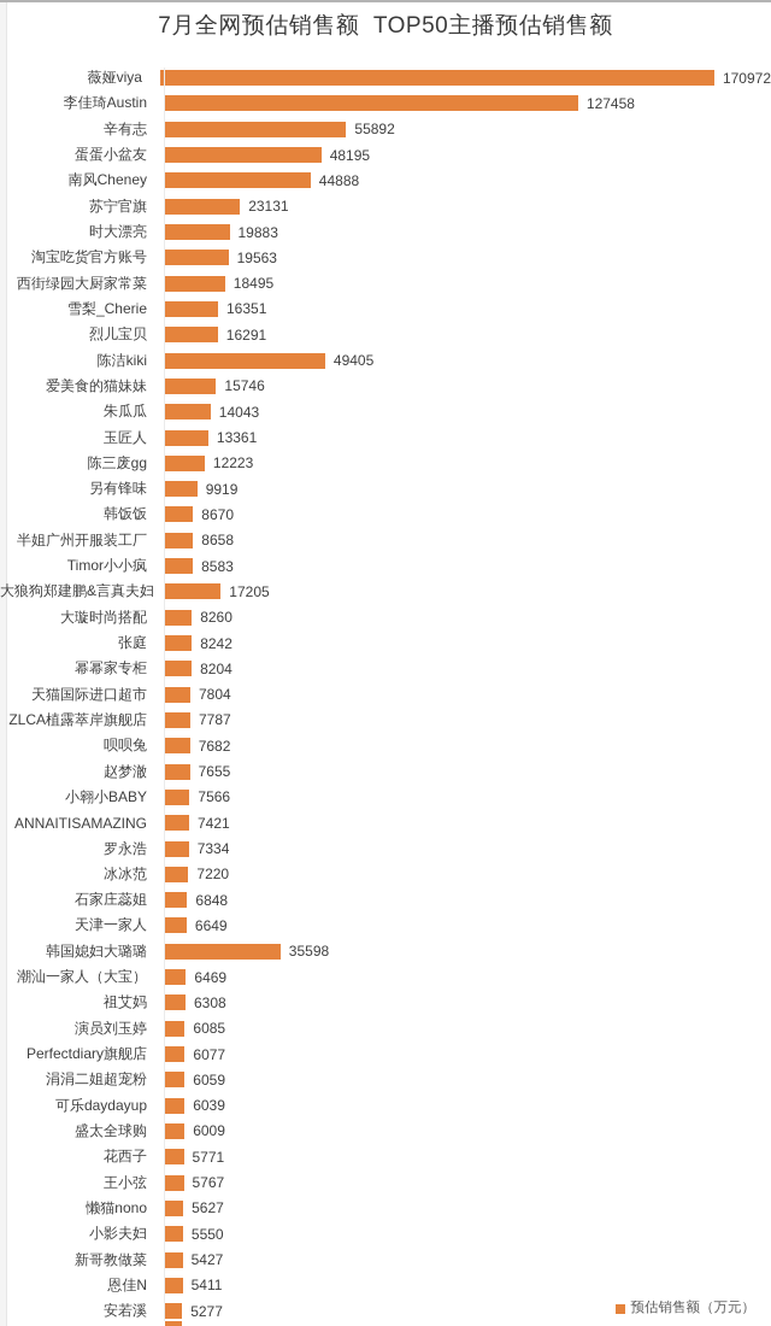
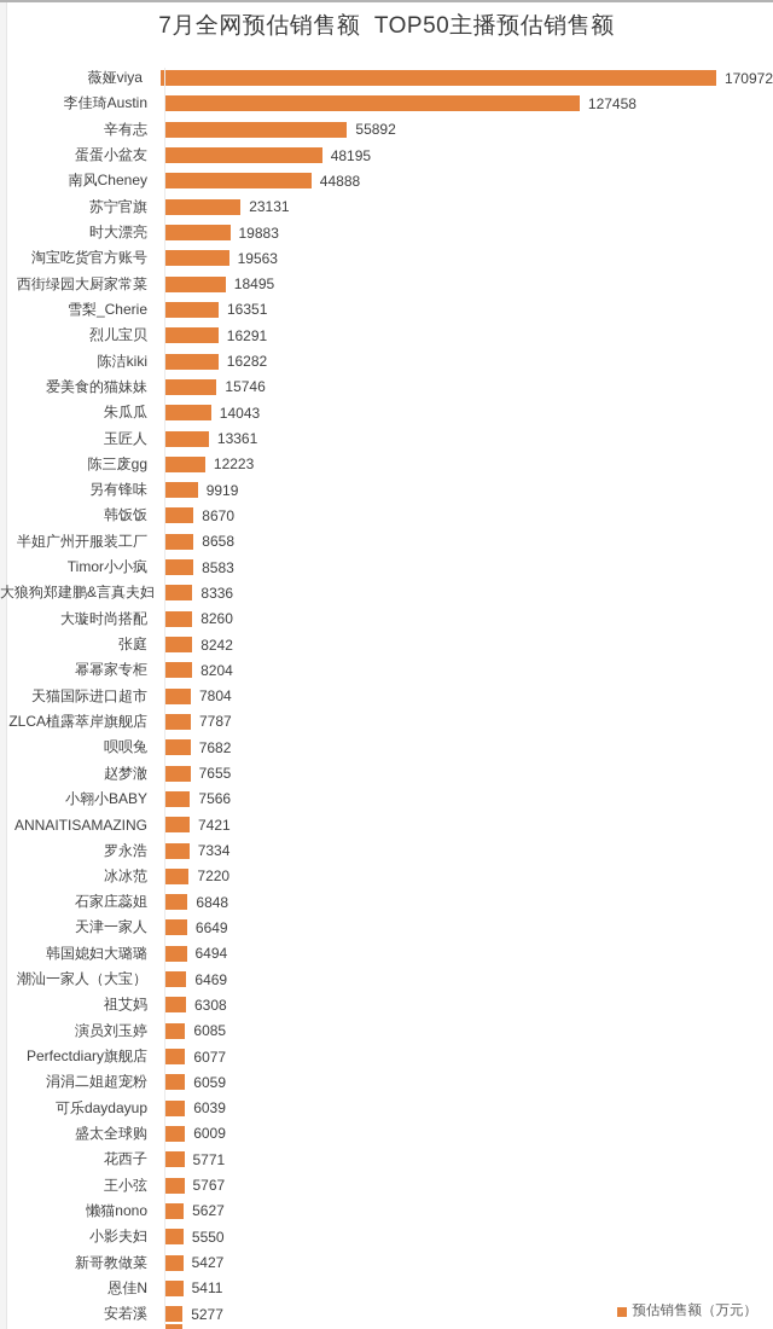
陈洁kiki: 49405 -> 16282
大狼狗郑建鹏&言真夫妇: 17205 -> 8336
韩国媳妇大璐璐: 35598 -> 6494
